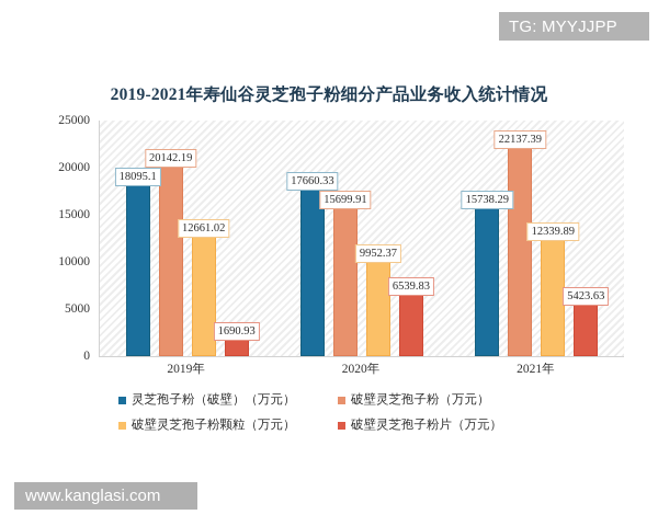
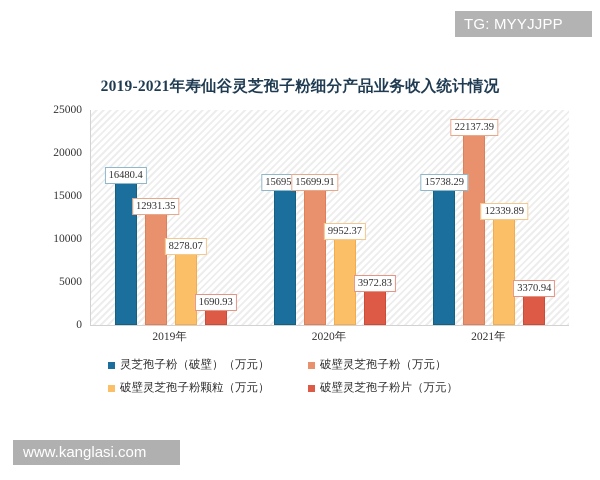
灵芝孢子粉（破壁）（万元）/2019年: 18095.1 -> 16480.4
破壁灵芝孢子粉（万元）/2019年: 20142.19 -> 12931.35
破壁灵芝孢子粉颗粒（万元）/2019年: 12661.02 -> 8278.07
灵芝孢子粉（破壁）（万元）/2020年: 17660.33 -> 15695.07
破壁灵芝孢子粉片（万元）/2020年: 6539.83 -> 3972.83
破壁灵芝孢子粉片（万元）/2021年: 5423.63 -> 3370.94
